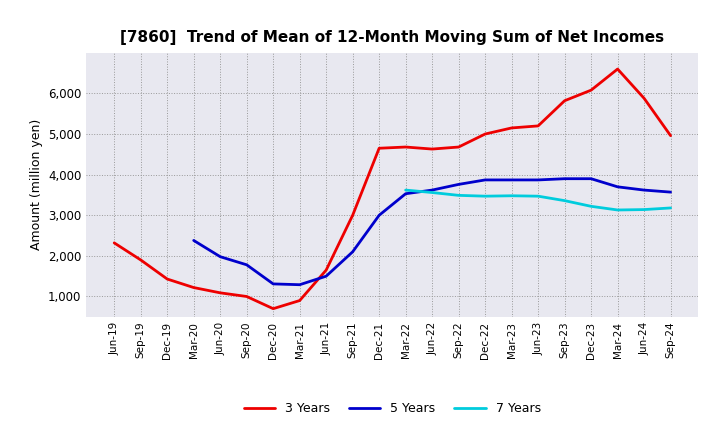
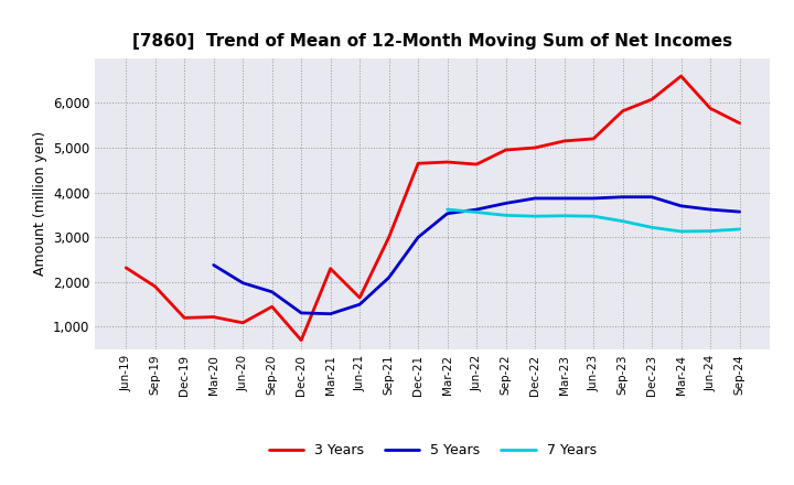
3 Years/Dec-19: 1,430 -> 1,200
3 Years/Sep-20: 1,000 -> 1,450
3 Years/Mar-21: 900 -> 2,300
3 Years/Sep-22: 4,680 -> 4,950
3 Years/Sep-24: 4,960 -> 5,550
